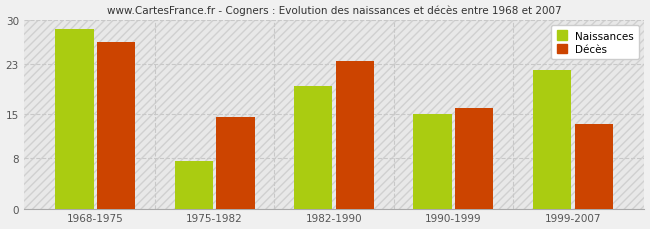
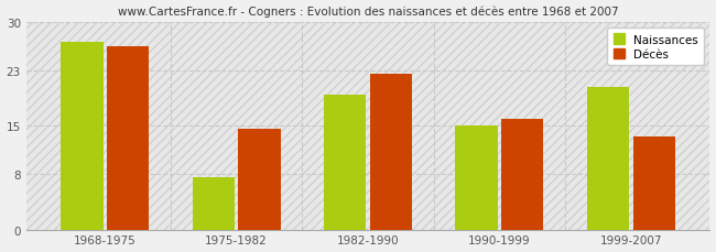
Naissances/1968-1975: 28.5 -> 27.2
Décès/1982-1990: 23.5 -> 22.6
Naissances/1999-2007: 22.0 -> 20.6
